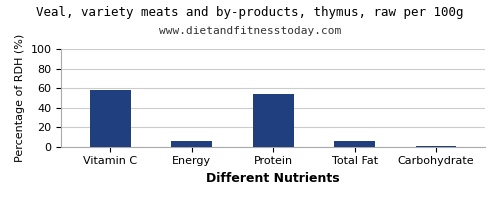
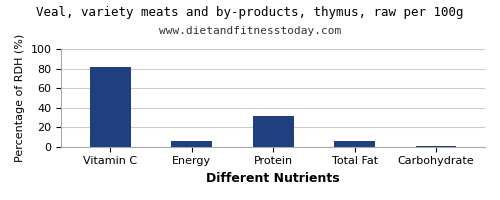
Vitamin C: 58 -> 82
Protein: 54 -> 31
